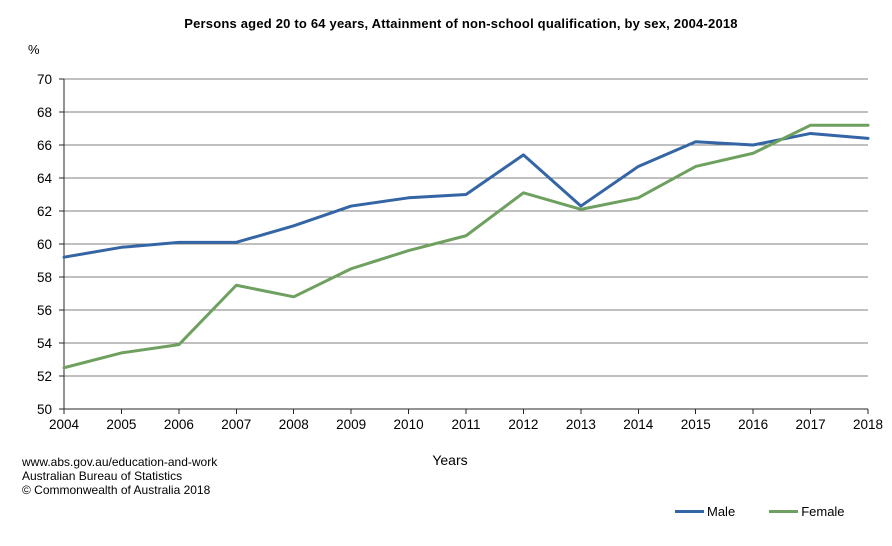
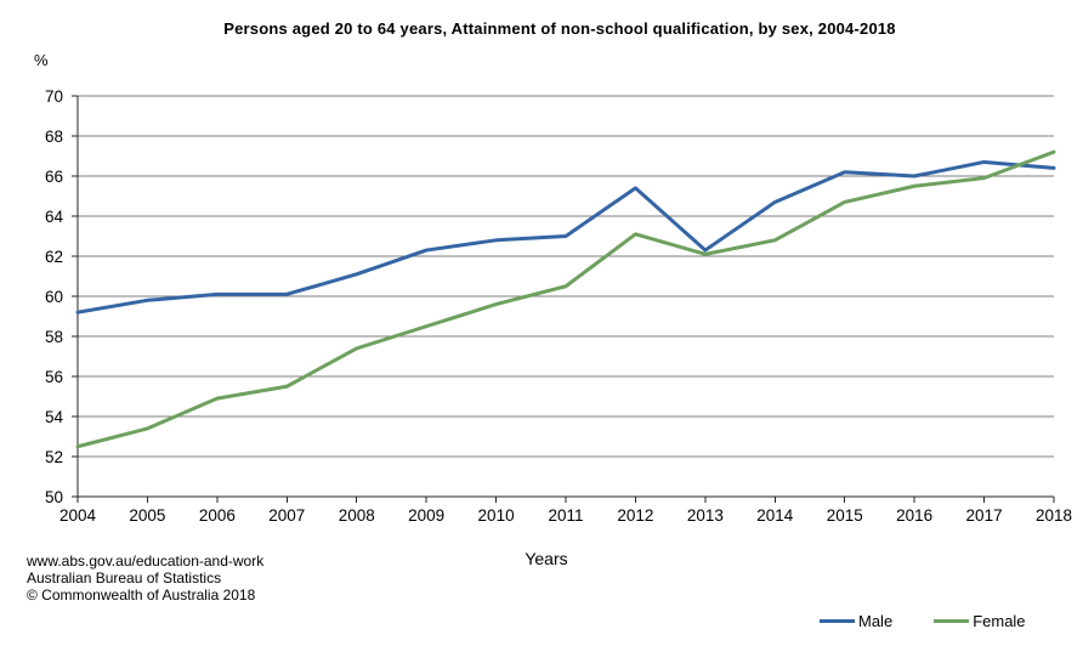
Female/2006: 53.9 -> 54.9
Female/2007: 57.5 -> 55.5
Female/2008: 56.8 -> 57.4
Female/2017: 67.2 -> 65.9
